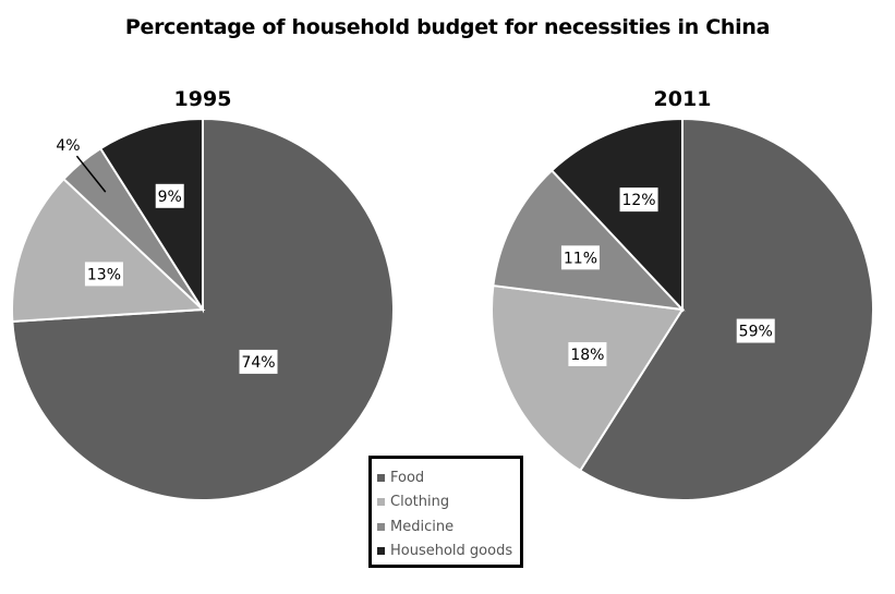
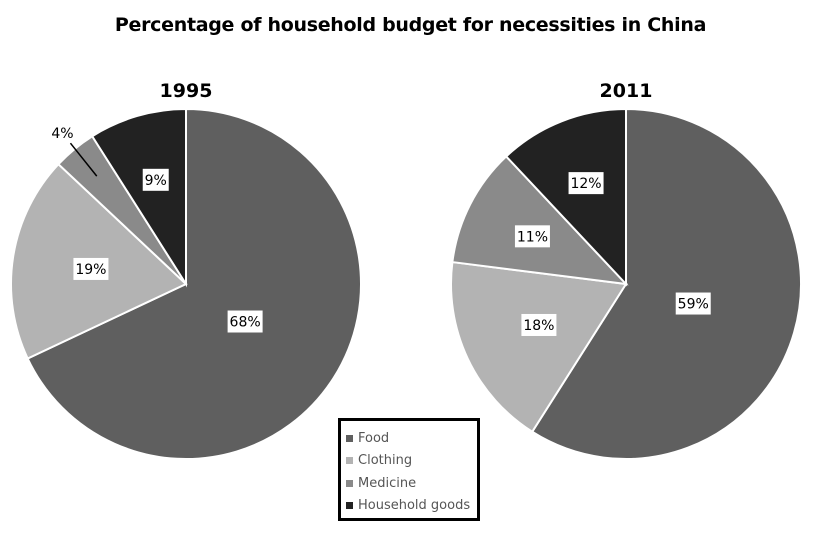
1995/Food: 74% -> 68%
1995/Clothing: 13% -> 19%
